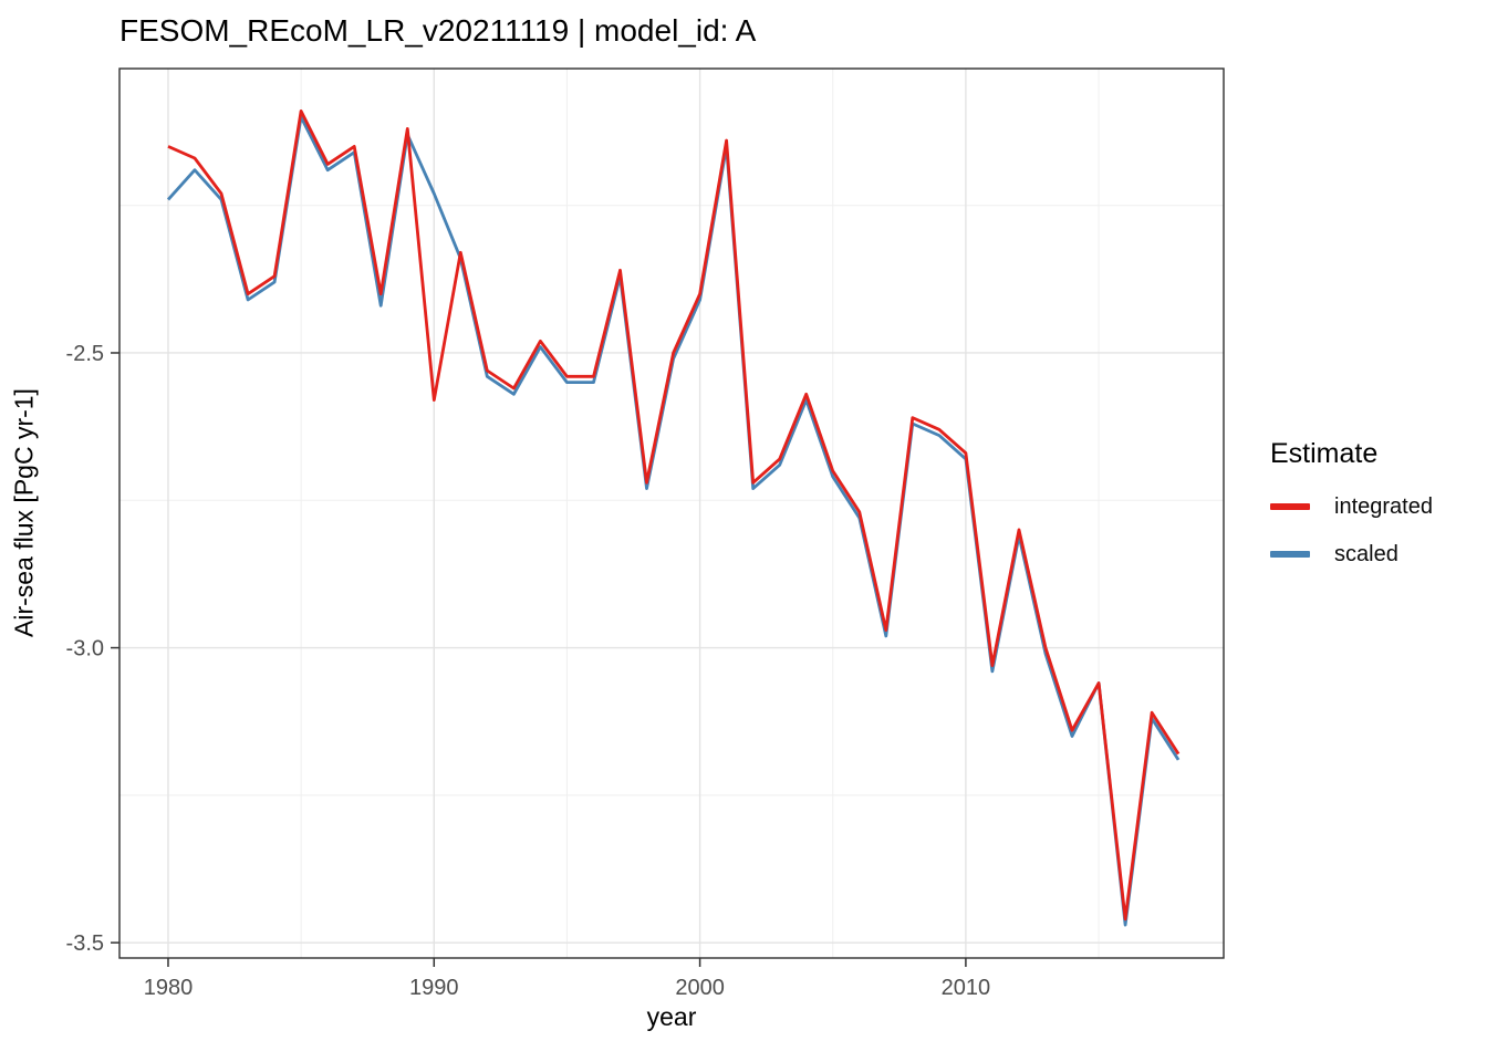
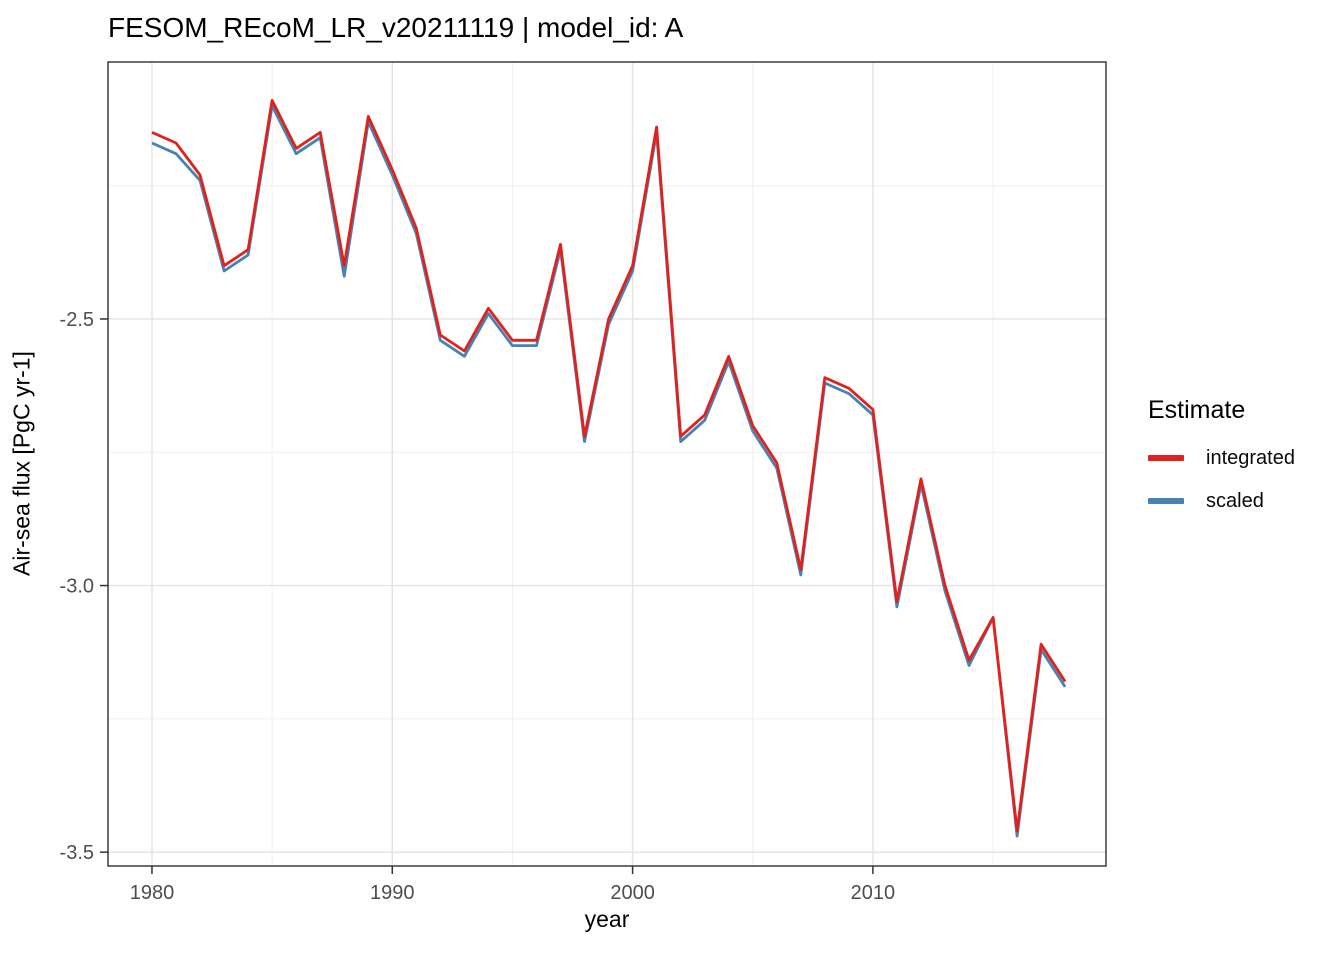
scaled/1980: -2.24 -> -2.17
integrated/1990: -2.58 -> -2.22
